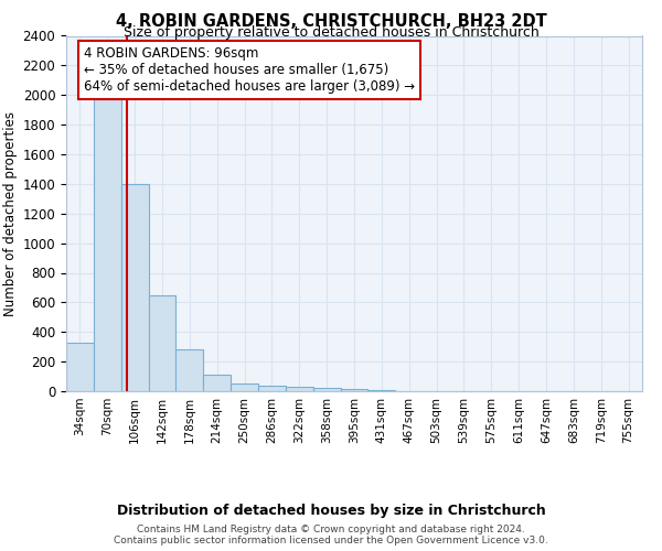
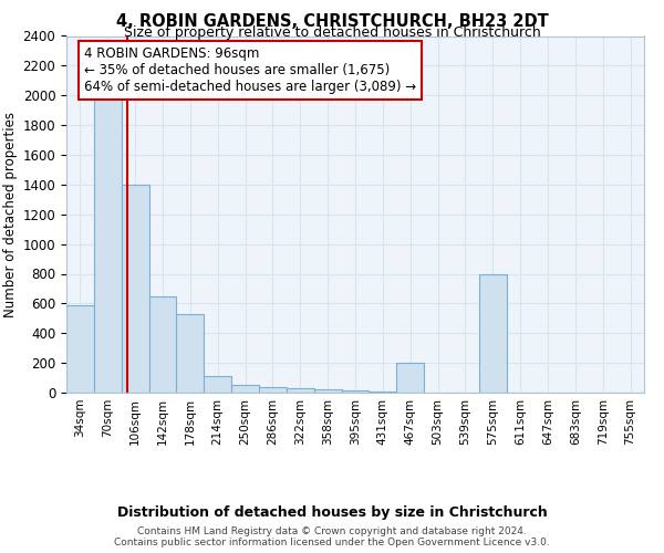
34sqm: 330 -> 590
178sqm: 280 -> 530
467sqm: 0 -> 200
575sqm: 0 -> 800
